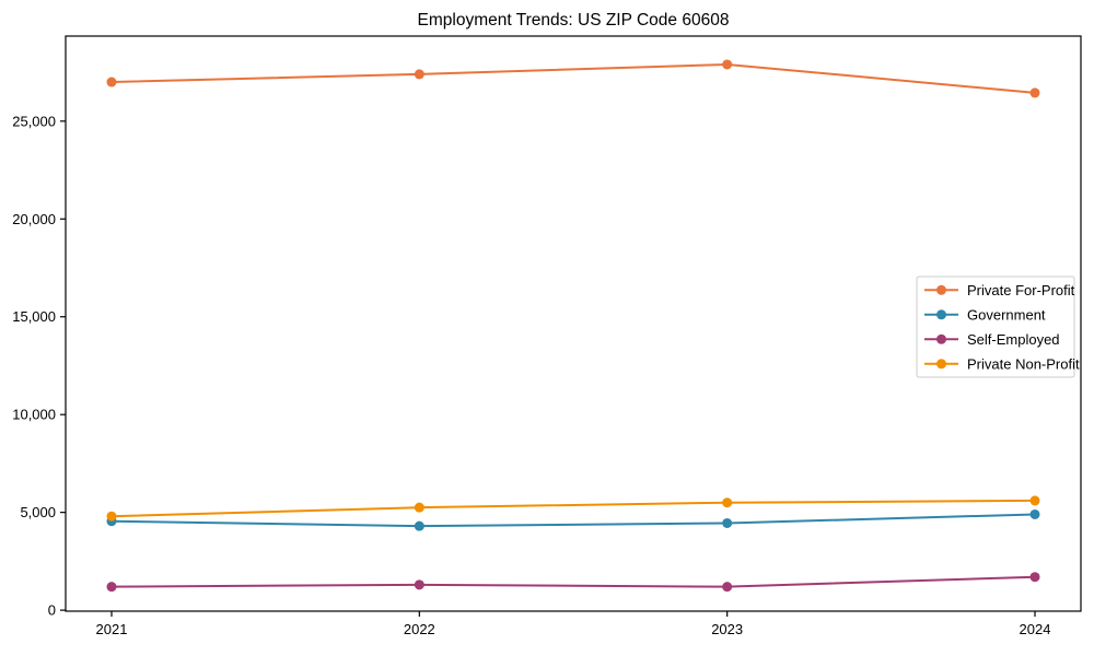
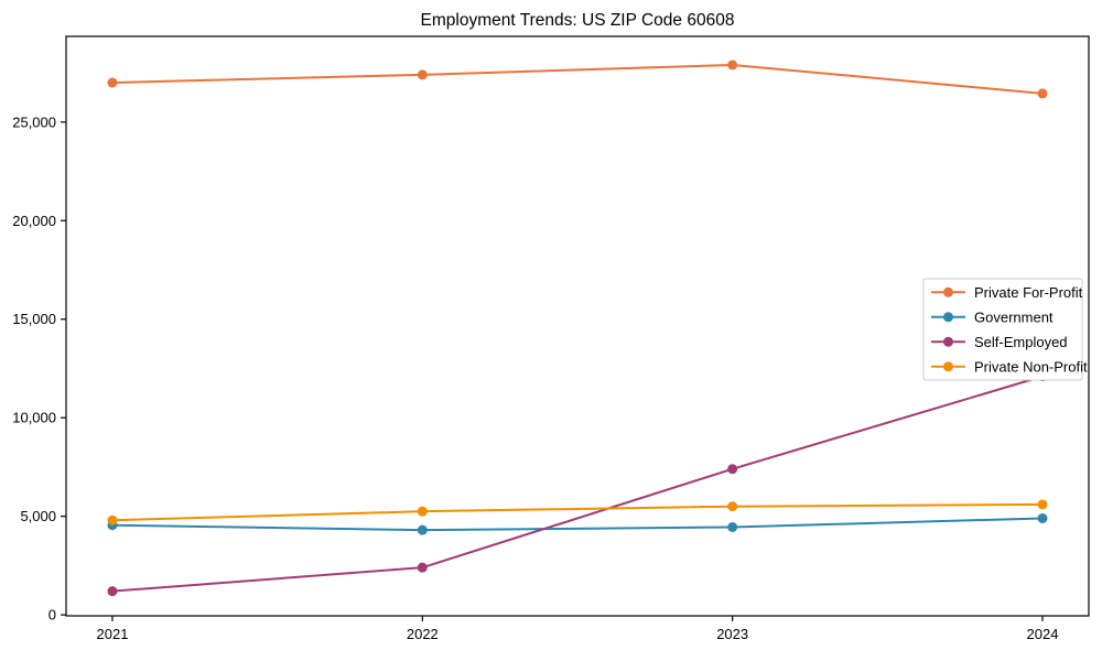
Self-Employed/2022: 1300 -> 2400
Self-Employed/2023: 1200 -> 7400
Self-Employed/2024: 1700 -> 12100
